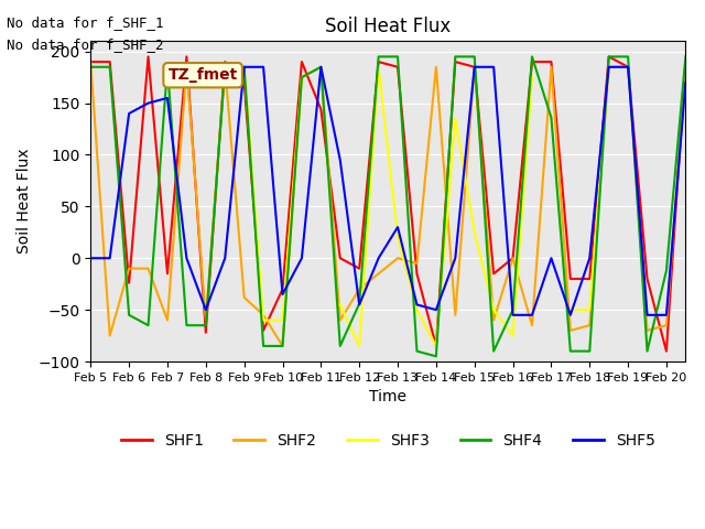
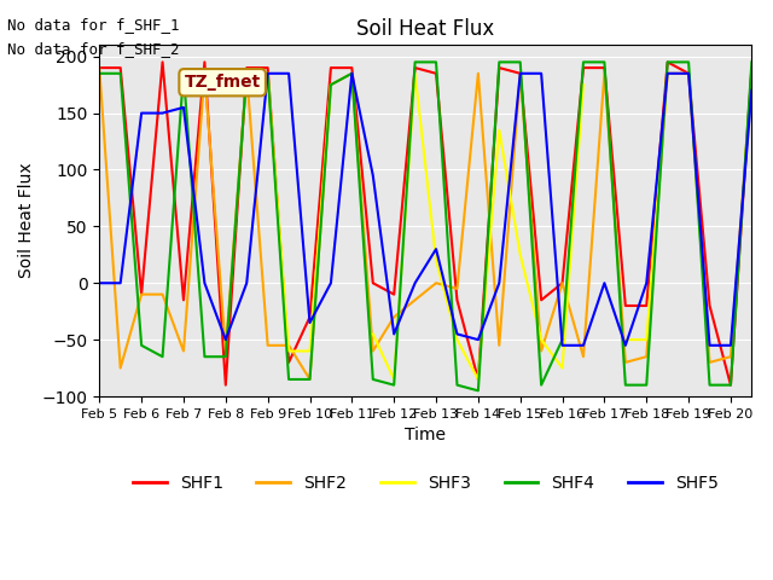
SHF1/Feb 6: -24 -> -10
SHF5/Feb 6: 140 -> 150
SHF1/Feb 8: -72 -> -90
SHF1/Feb 9: 170 -> 190
SHF2/Feb 9: -38 -> -55
SHF1/Feb 11: 144 -> 190
SHF4/Feb 12: -44 -> -90
SHF4/Feb 17: 136 -> 195
SHF4/Feb 20: -12 -> -90
